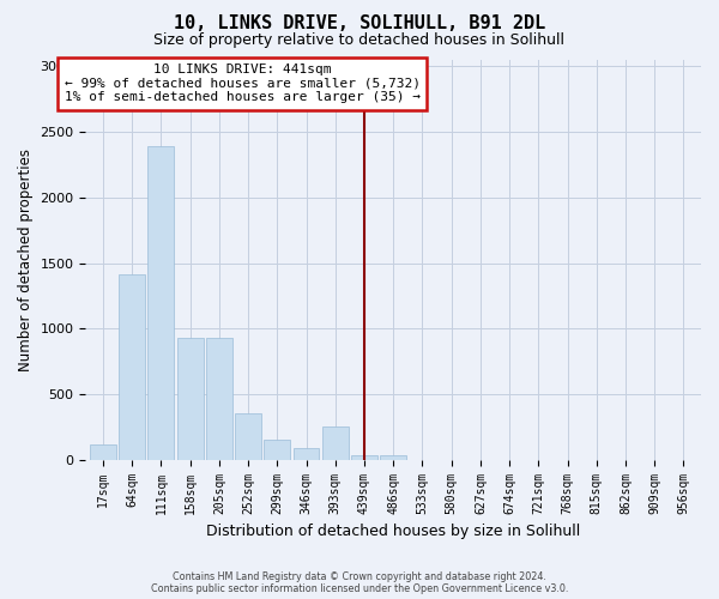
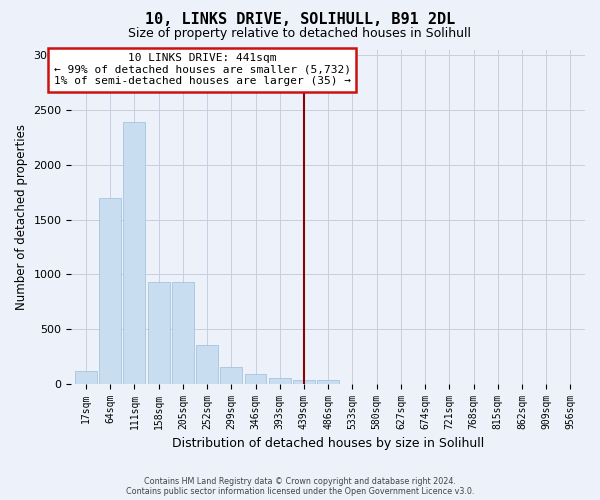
64sqm: 1410 -> 1700
393sqm: 250 -> 50
